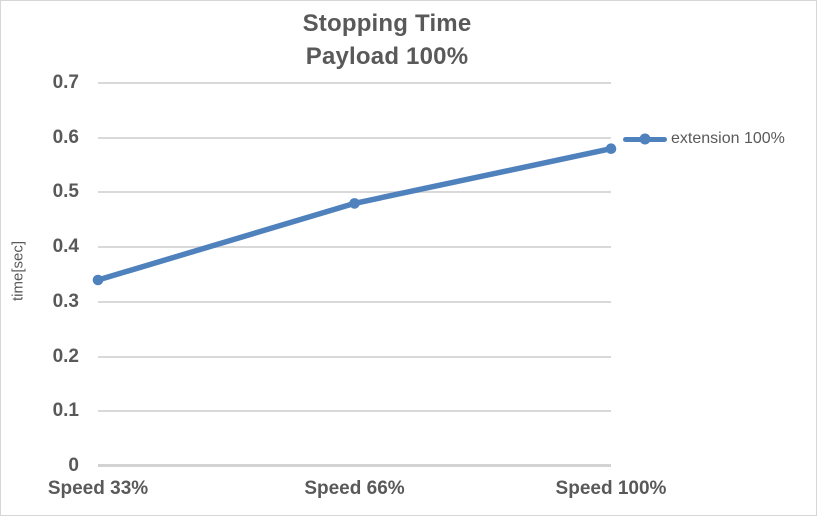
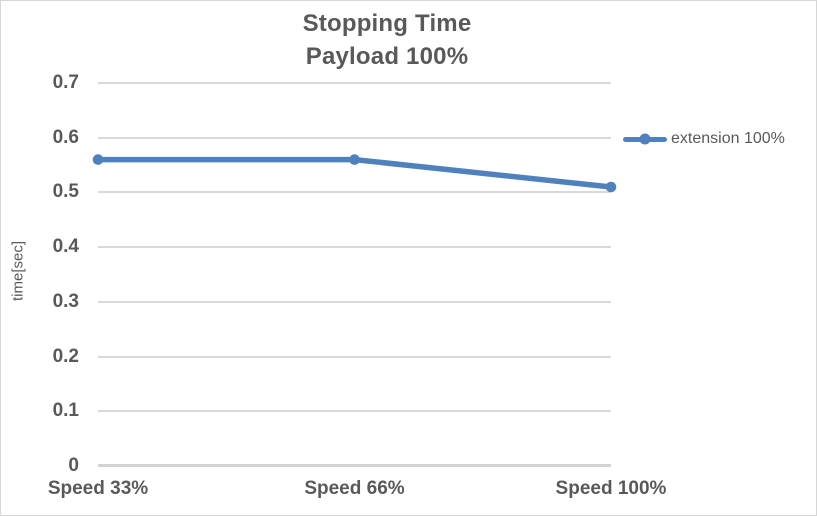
Speed 33%: 0.34 -> 0.56
Speed 66%: 0.48 -> 0.56
Speed 100%: 0.58 -> 0.51
